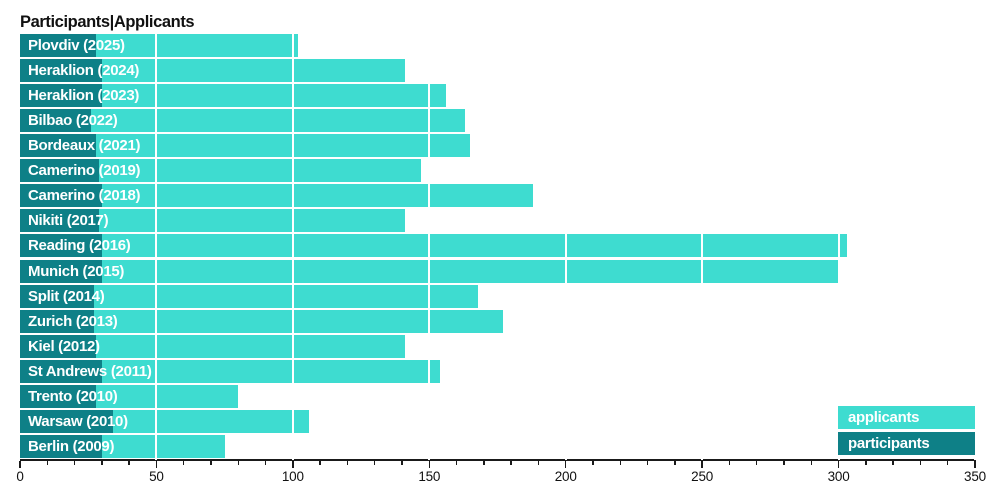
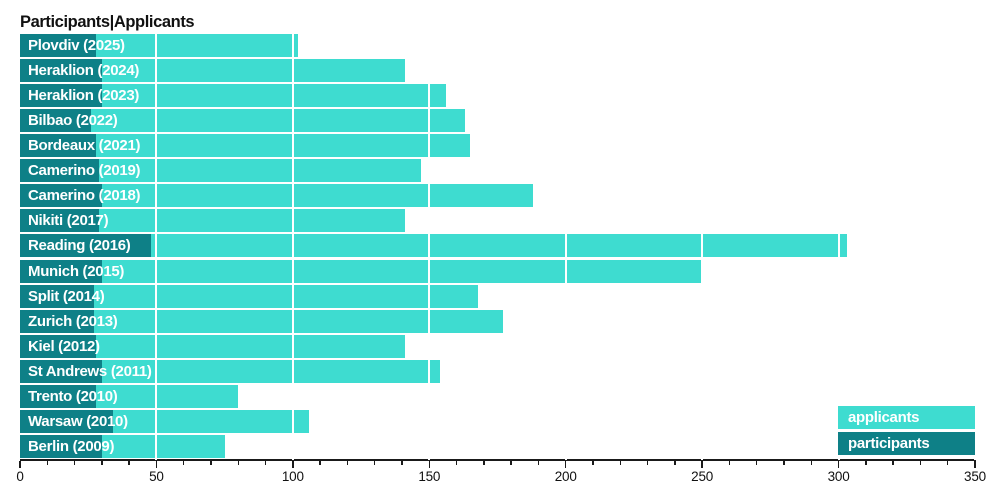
participants/Reading (2016): 30 -> 48
applicants/Munich (2015): 300 -> 250
